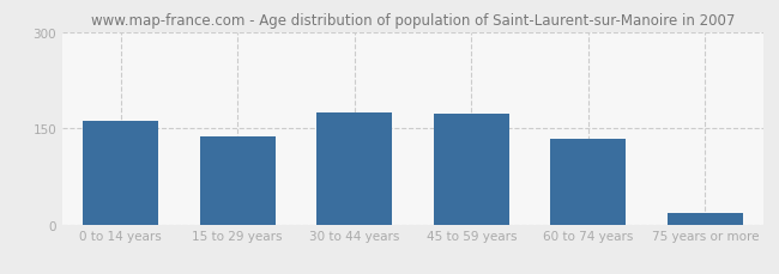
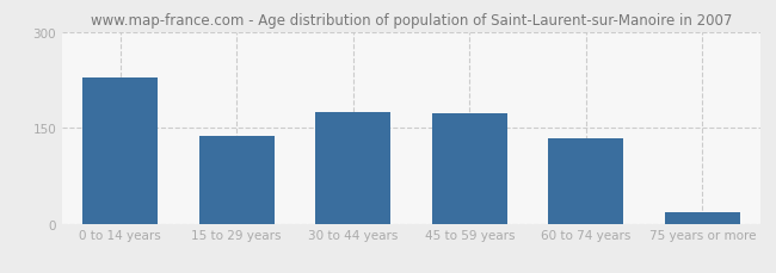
0 to 14 years: 162 -> 228
